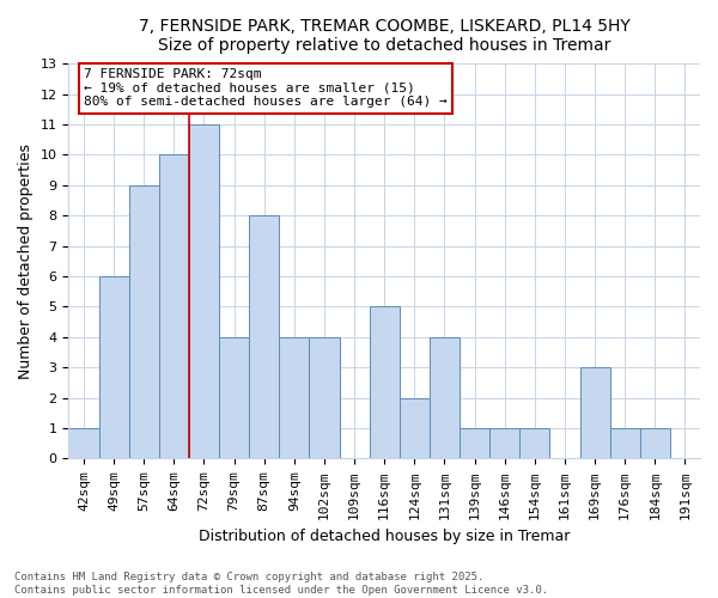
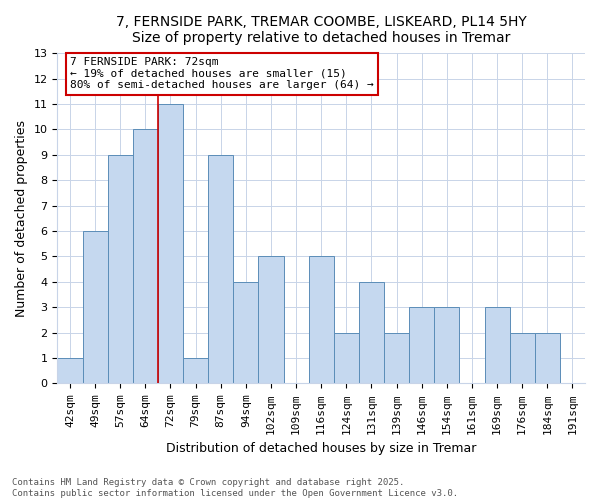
79sqm: 4 -> 1
87sqm: 8 -> 9
102sqm: 4 -> 5
139sqm: 1 -> 2
146sqm: 1 -> 3
154sqm: 1 -> 3
176sqm: 1 -> 2
184sqm: 1 -> 2
